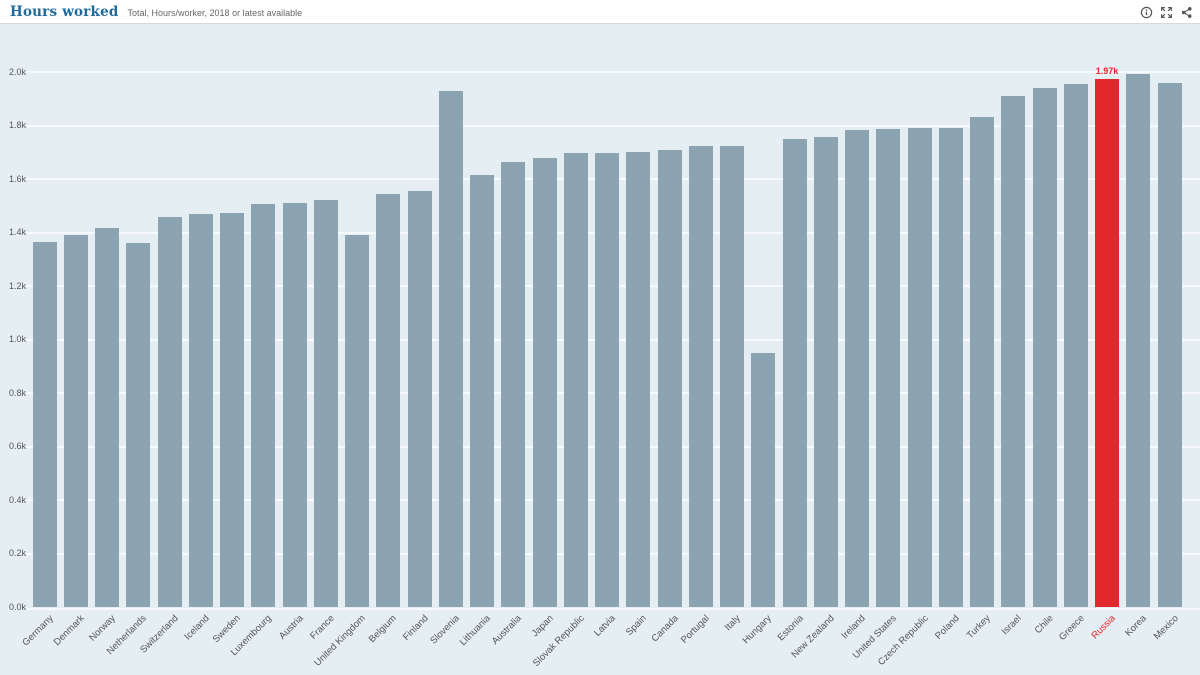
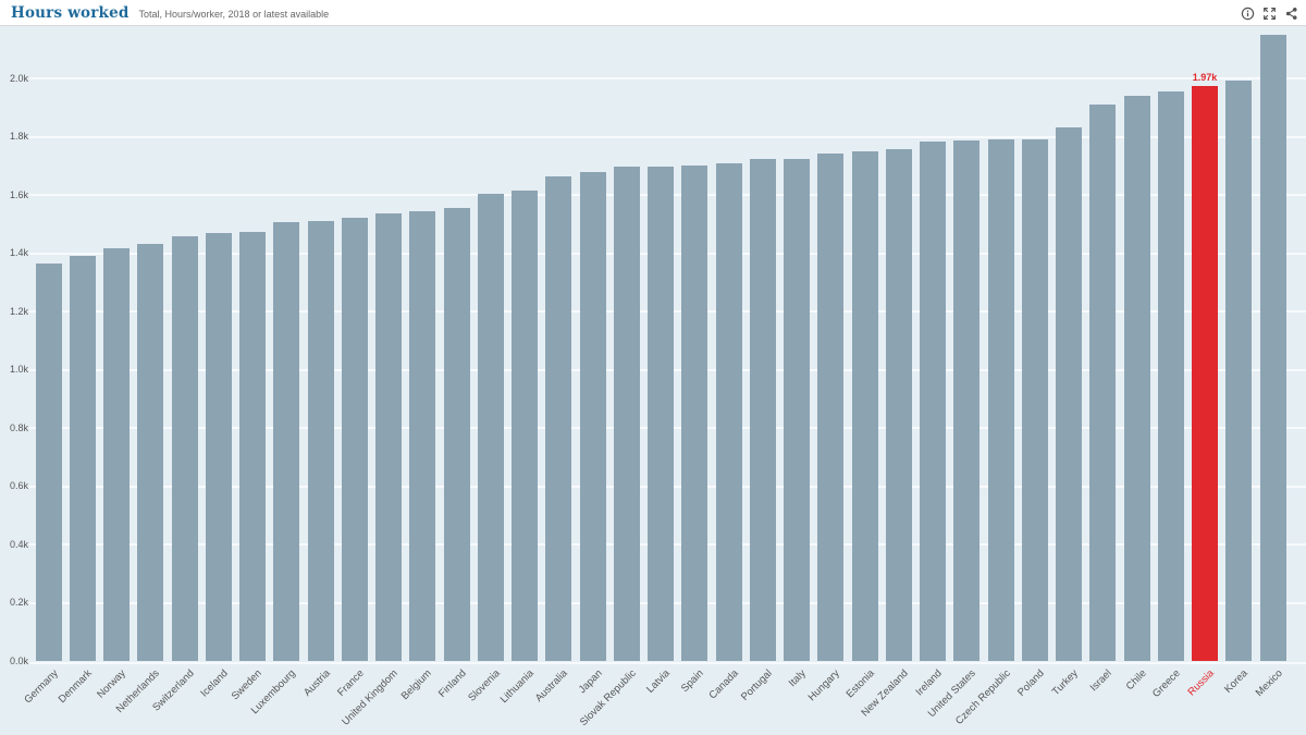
Netherlands: 1.36k -> 1.43k
United Kingdom: 1.39k -> 1.54k
Slovenia: 1.93k -> 1.60k
Hungary: 0.95k -> 1.74k
Mexico: 1.96k -> 2.15k
